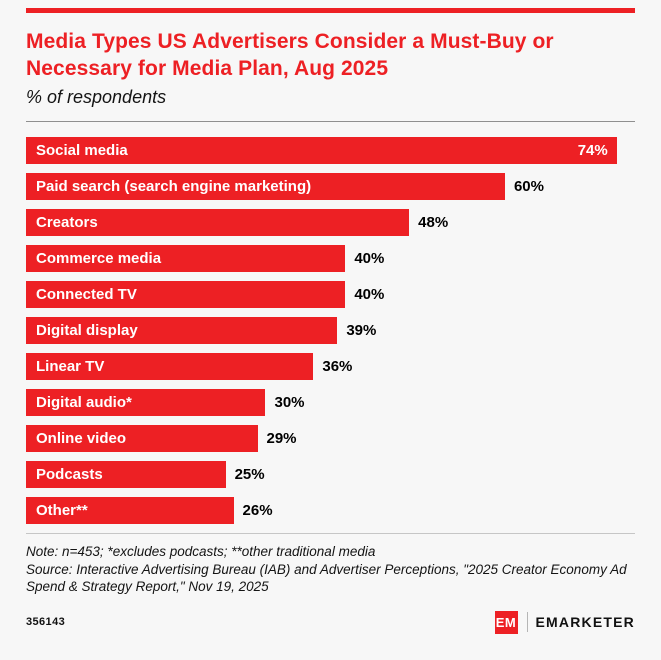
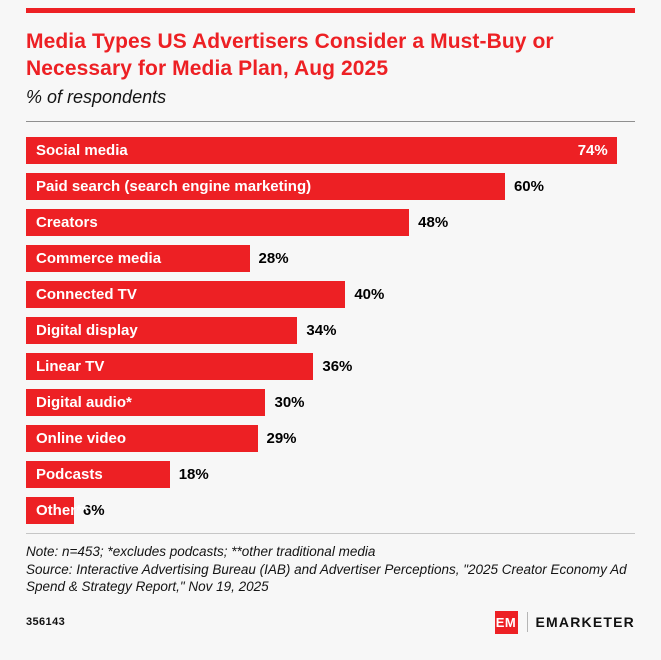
Commerce media: 40% -> 28%
Digital display: 39% -> 34%
Podcasts: 25% -> 18%
Other**: 26% -> 6%
